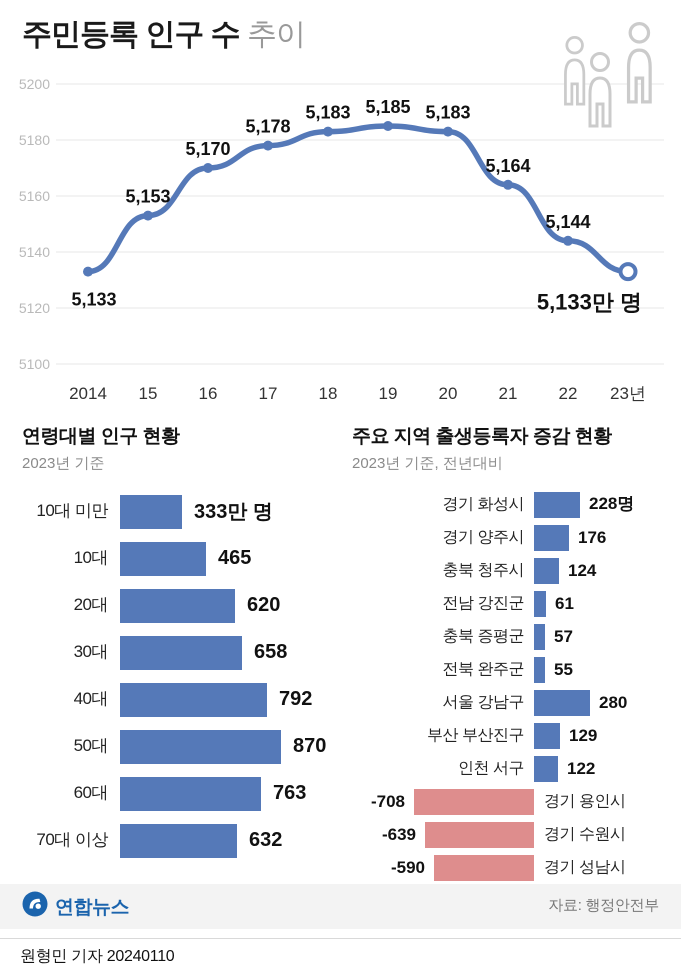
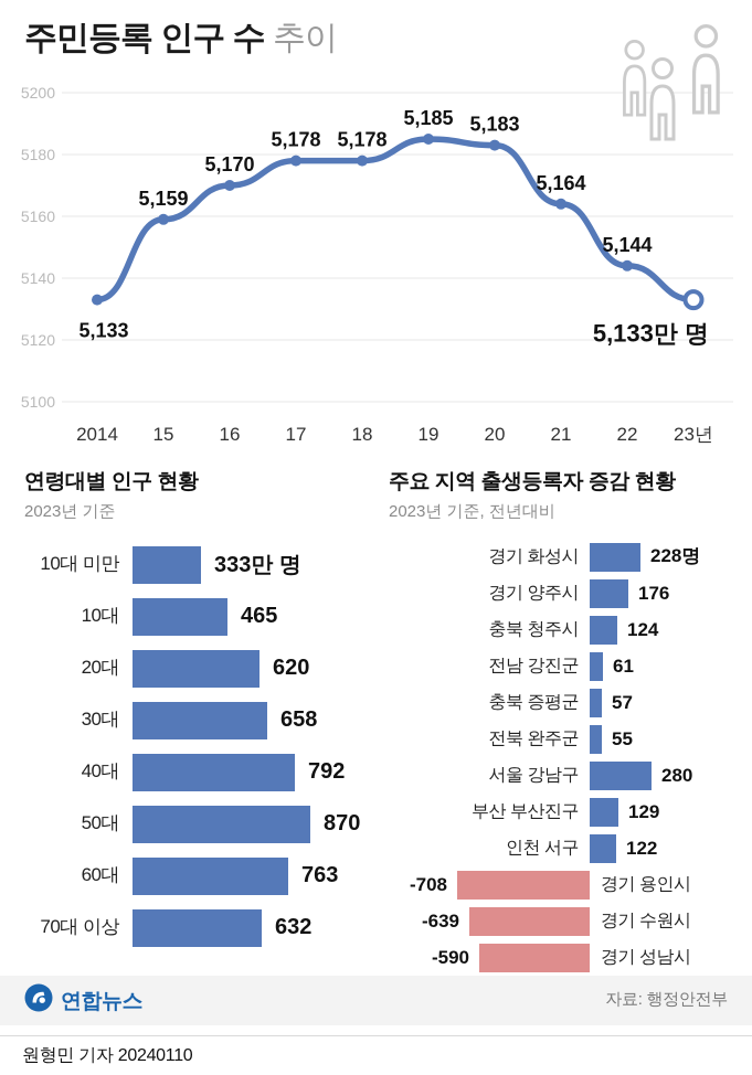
주민등록 인구 수 추이/15: 5,153 -> 5,159
주민등록 인구 수 추이/18: 5,183 -> 5,178
